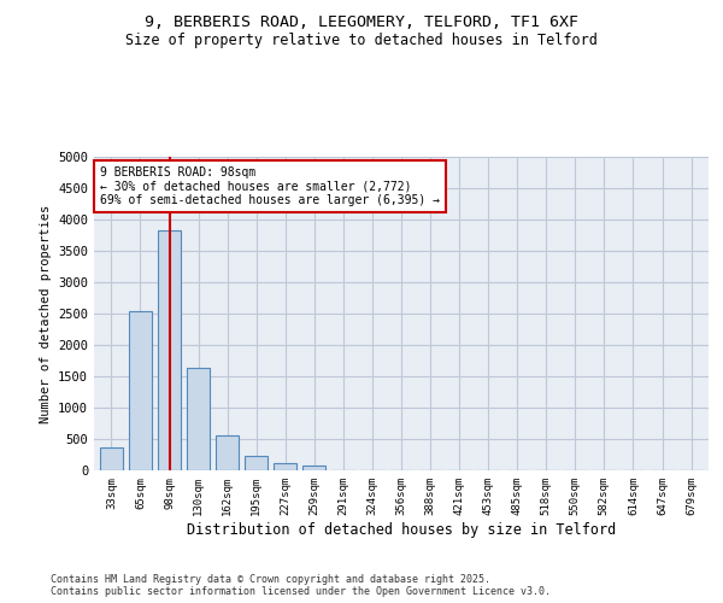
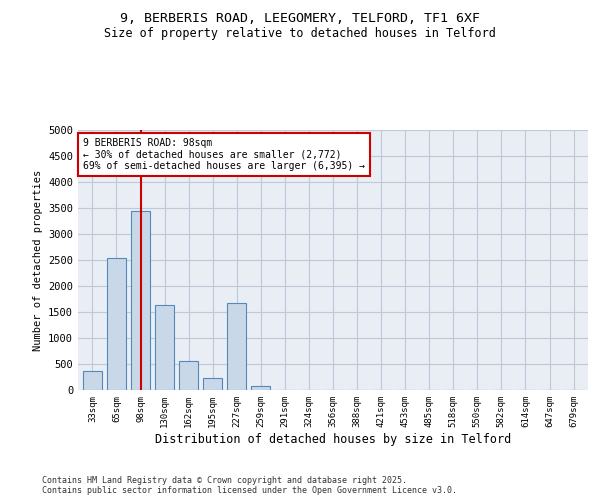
98sqm: 3820 -> 3440
227sqm: 120 -> 1680
